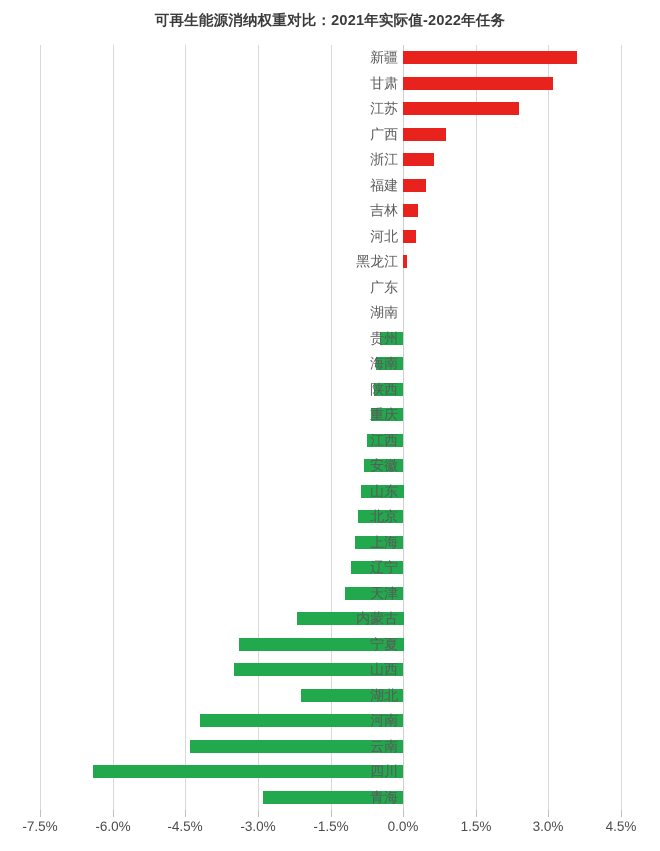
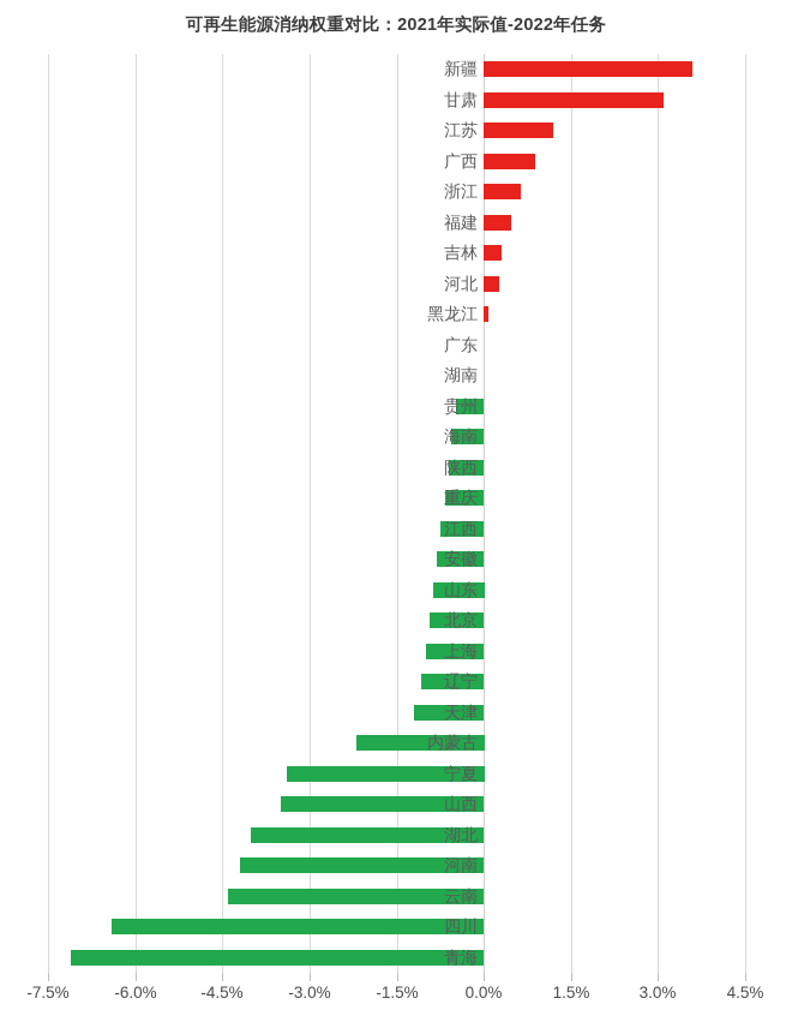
江苏: 2.4% -> 1.2%
湖北: -2.1% -> -4.0%
青海: -2.9% -> -7.1%
